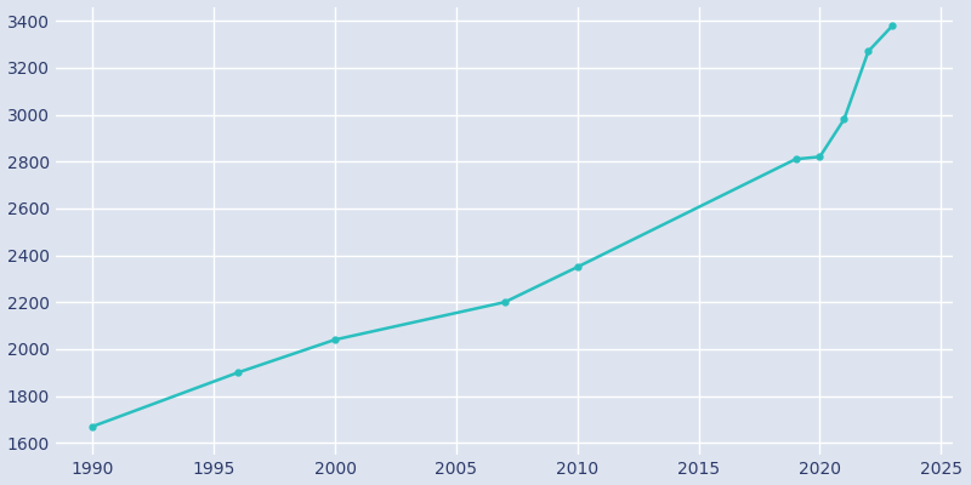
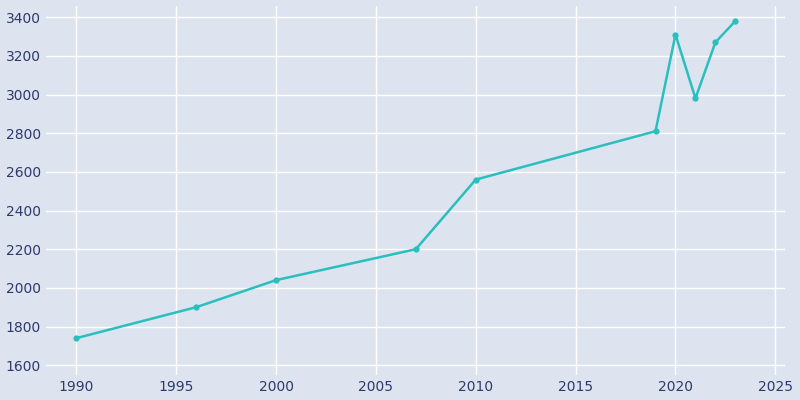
1990: 1670 -> 1740
2010: 2350 -> 2560
2020: 2820 -> 3310
